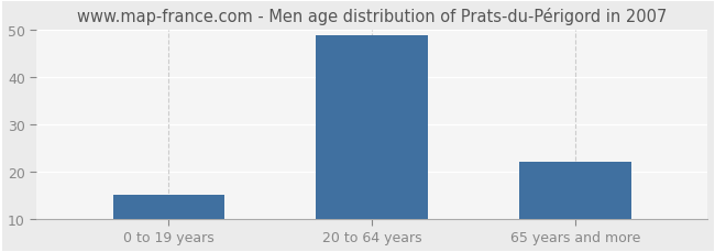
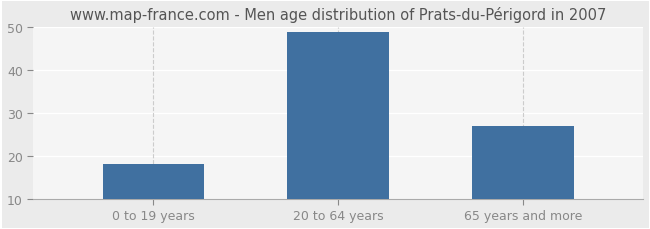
0 to 19 years: 15 -> 18
65 years and more: 22 -> 27
